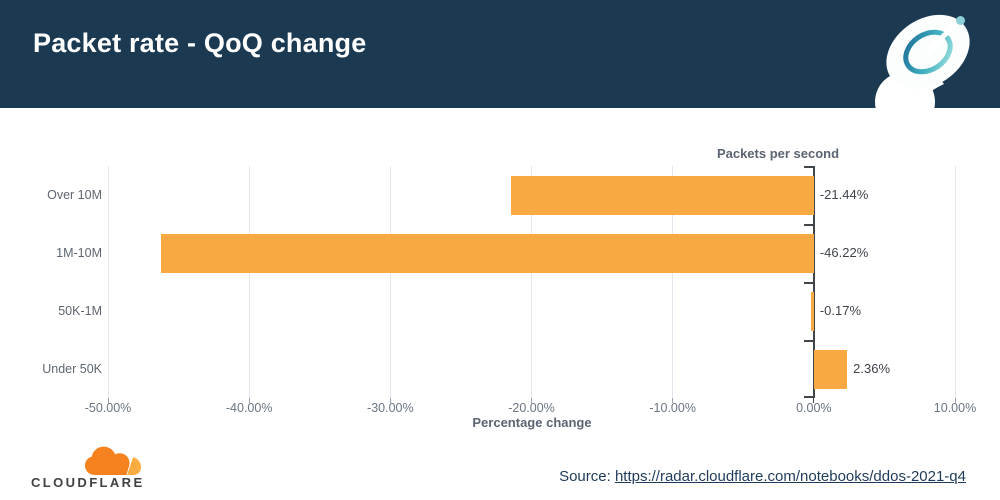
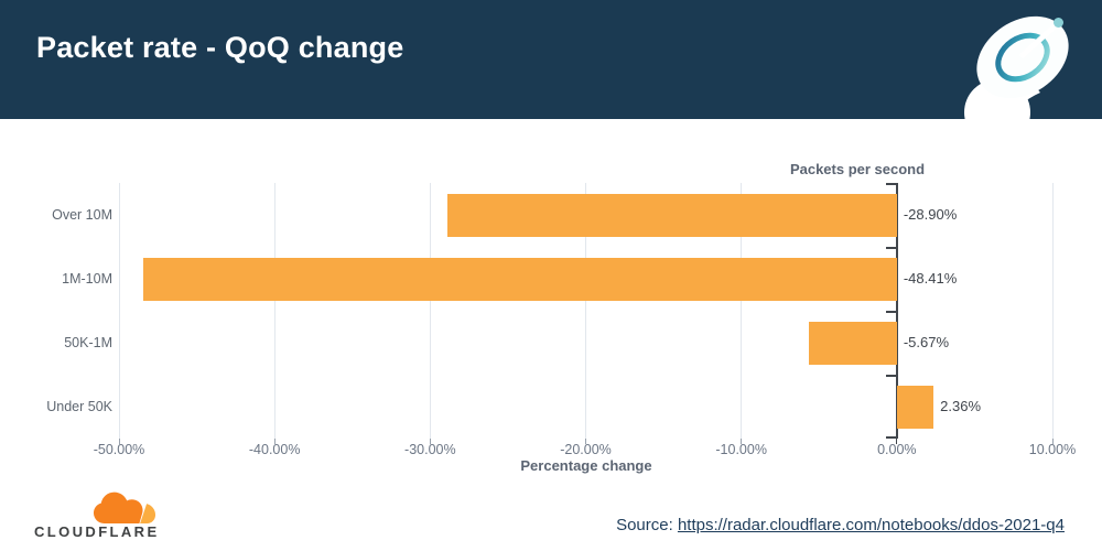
Over 10M: -21.44% -> -28.90%
1M-10M: -46.22% -> -48.41%
50K-1M: -0.17% -> -5.67%
